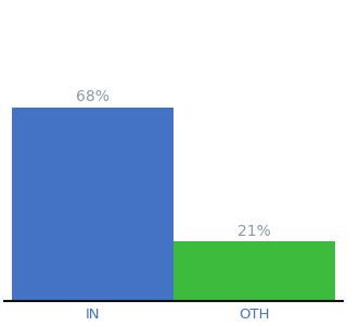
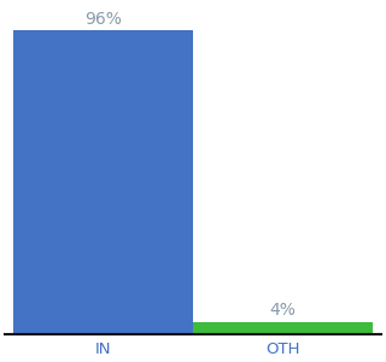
IN: 68% -> 96%
OTH: 21% -> 4%
